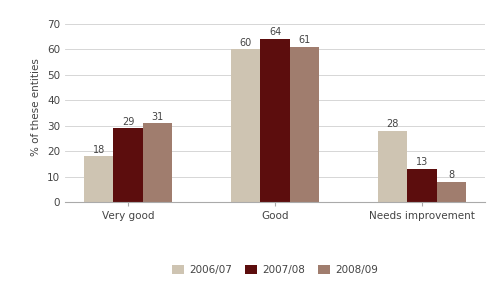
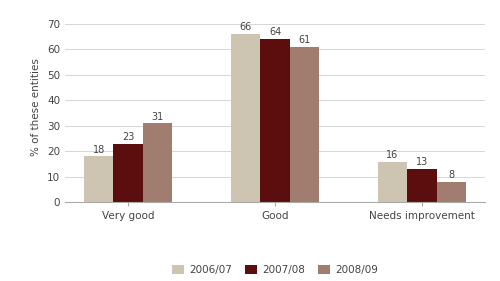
2007/08/Very good: 29 -> 23
2006/07/Good: 60 -> 66
2006/07/Needs improvement: 28 -> 16
